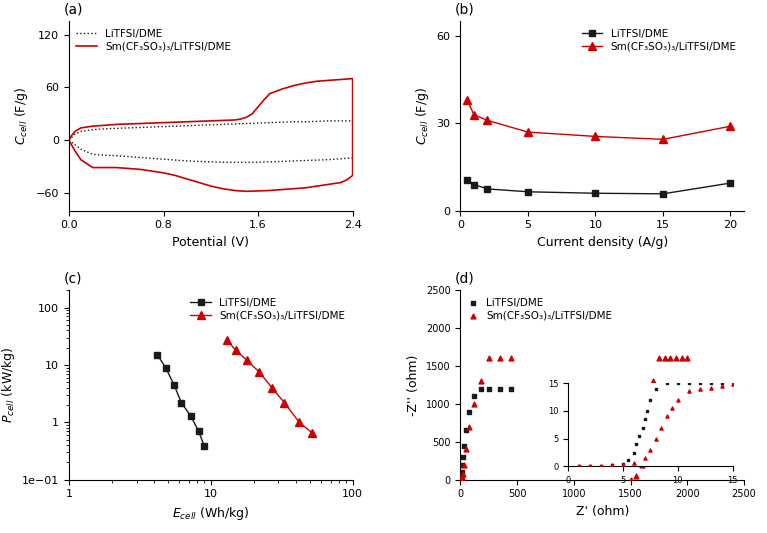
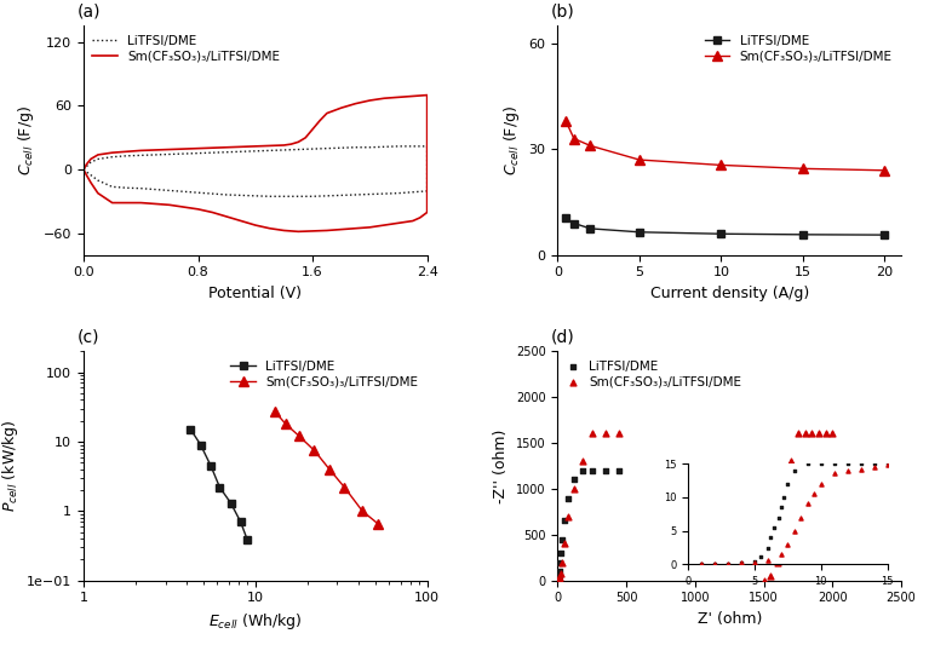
LiTFSI/DME/20: 9.5 -> 5.7
Sm(CF₃SO₃)₃/LiTFSI/DME/20: 29.0 -> 24.0
